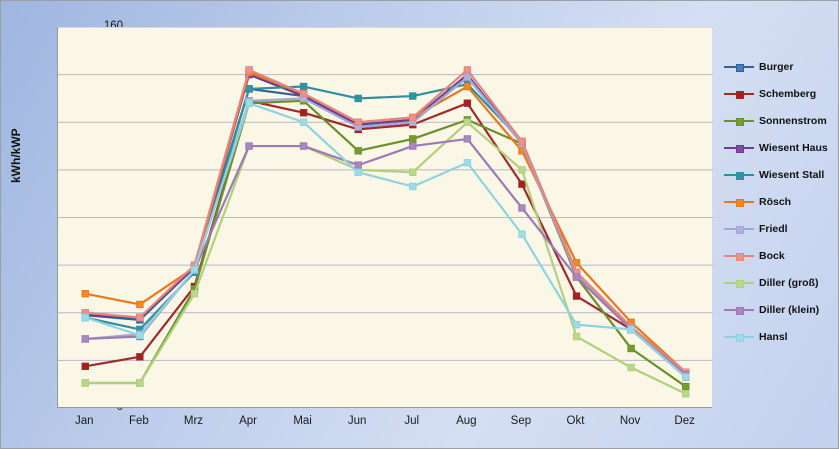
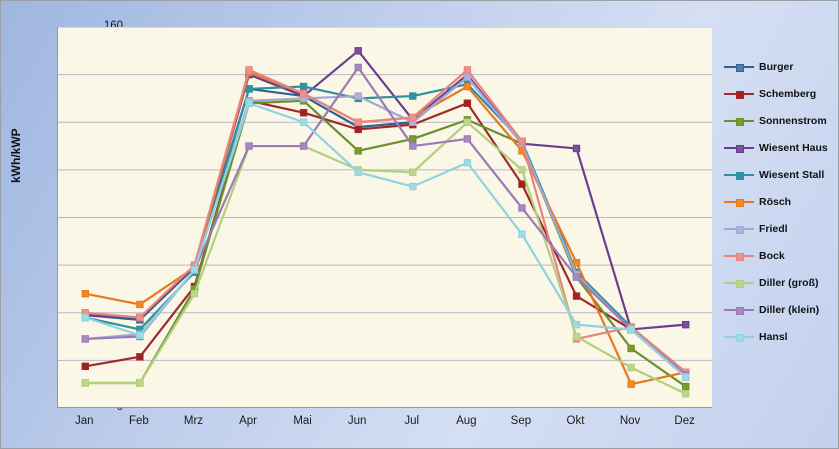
Wiesent Haus/Jun: 119 -> 150
Friedl/Jun: 118 -> 131
Diller (klein)/Jun: 102 -> 143
Wiesent Haus/Okt: 56 -> 109
Bock/Okt: 57 -> 29
Rösch/Nov: 36 -> 10
Wiesent Haus/Dez: 14 -> 35
